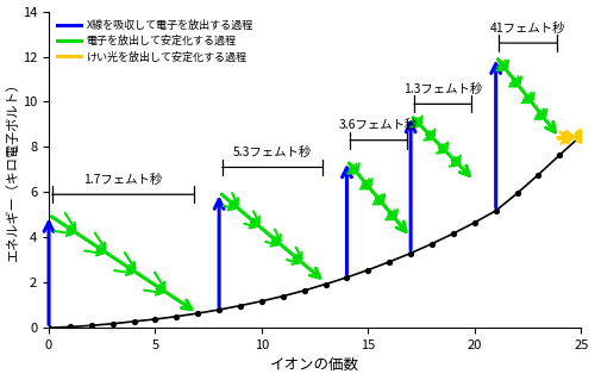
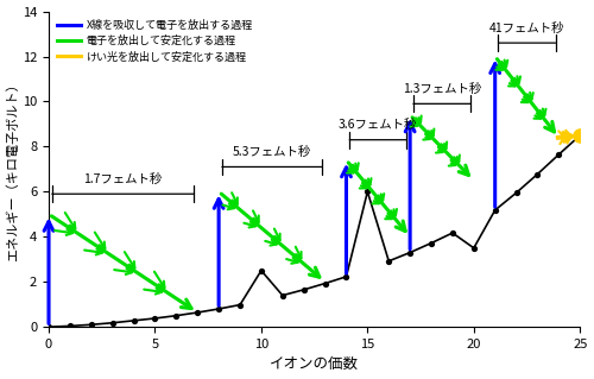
10: 1.2 -> 2.5
15: 2.6 -> 6.0
20: 4.7 -> 3.5
